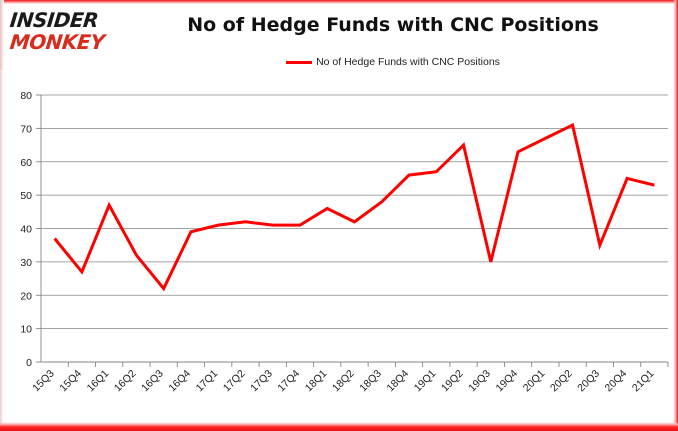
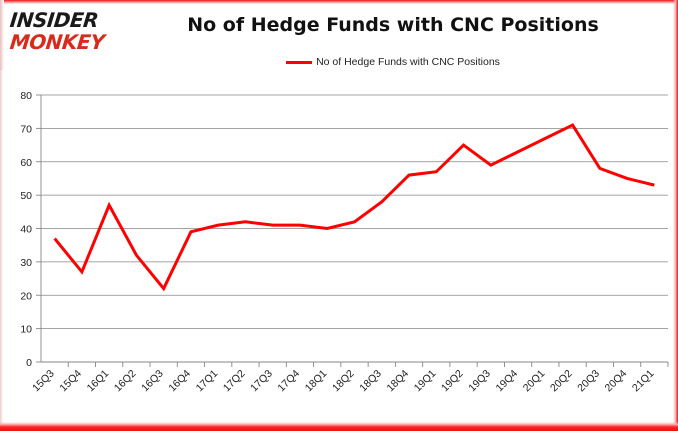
18Q1: 46 -> 40
19Q3: 30 -> 59
20Q3: 35 -> 58
